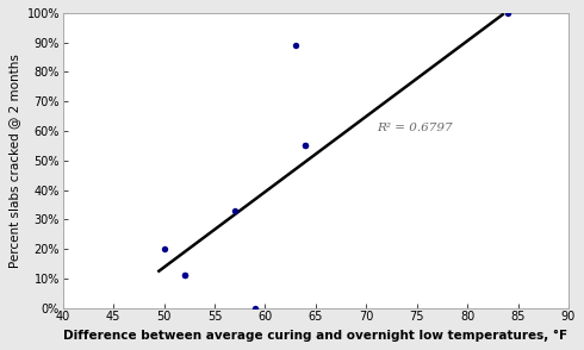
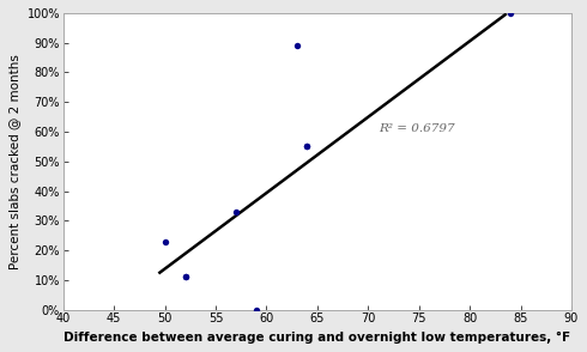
50: 20% -> 23%
